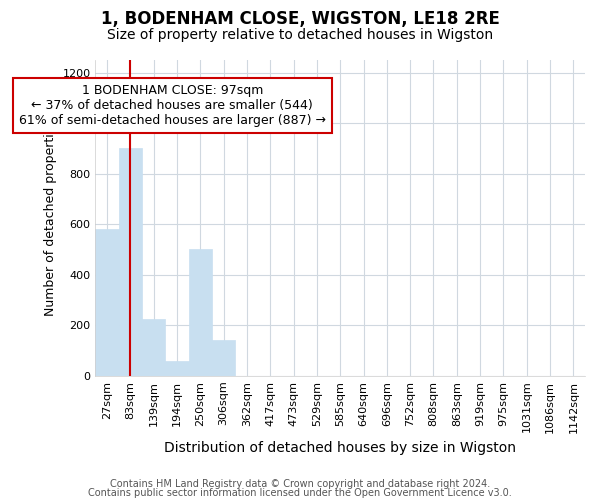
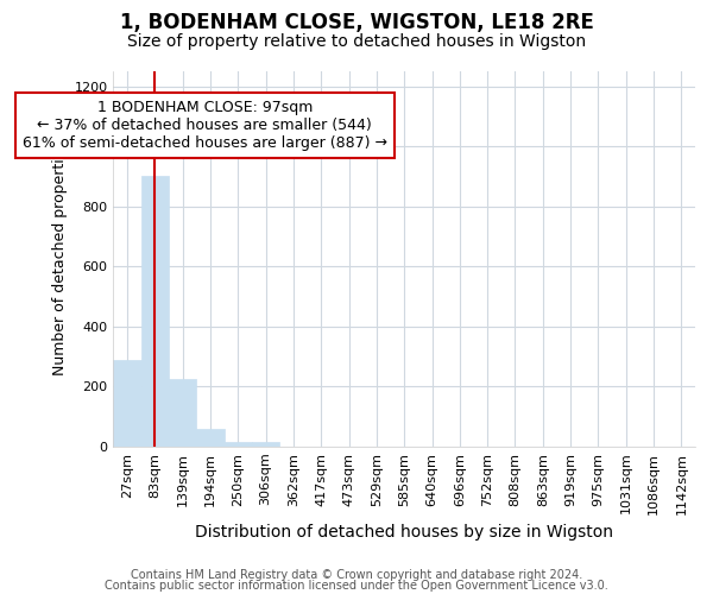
27sqm: 580 -> 290
250sqm: 500 -> 15
306sqm: 140 -> 15
